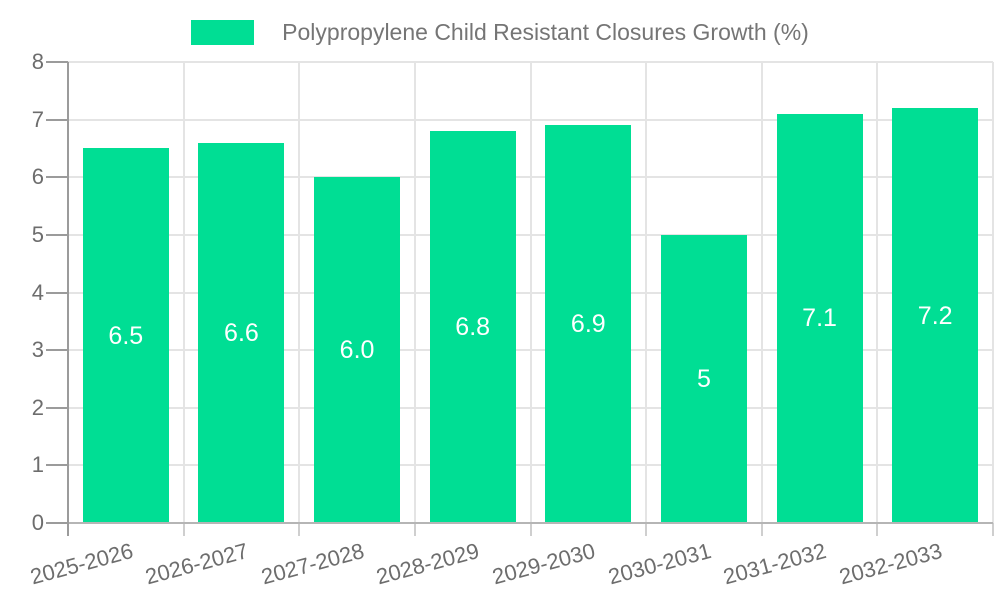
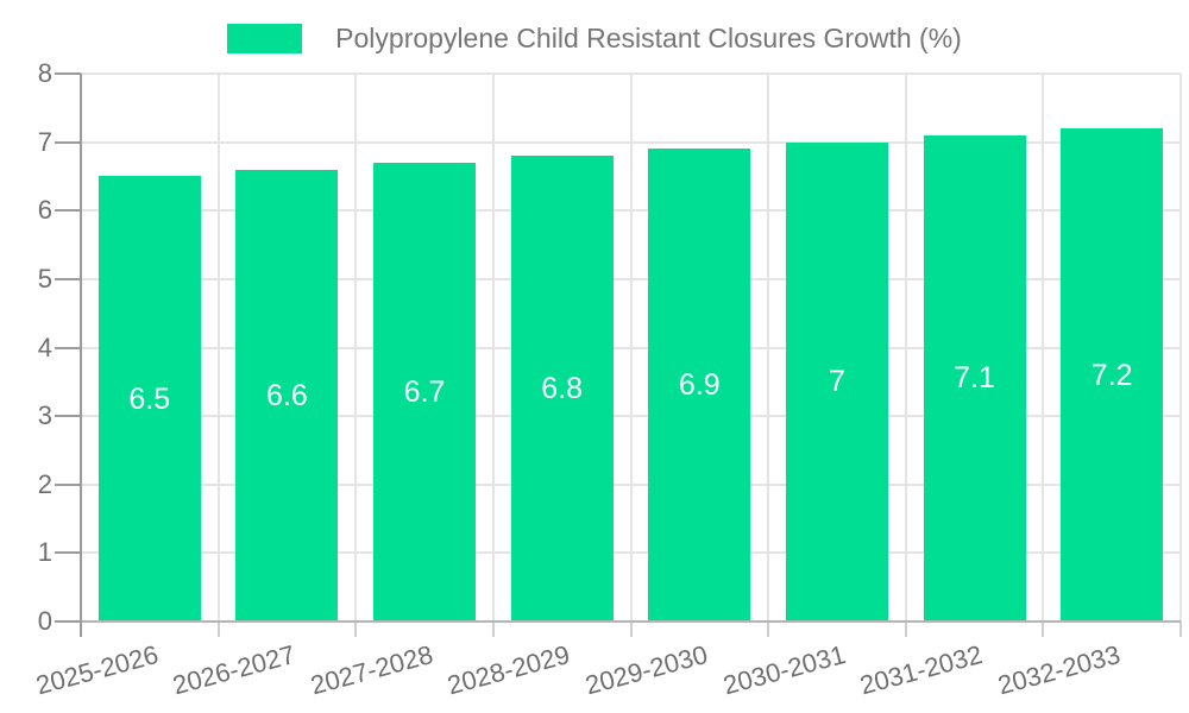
2027-2028: 6.0 -> 6.7
2030-2031: 5 -> 7
